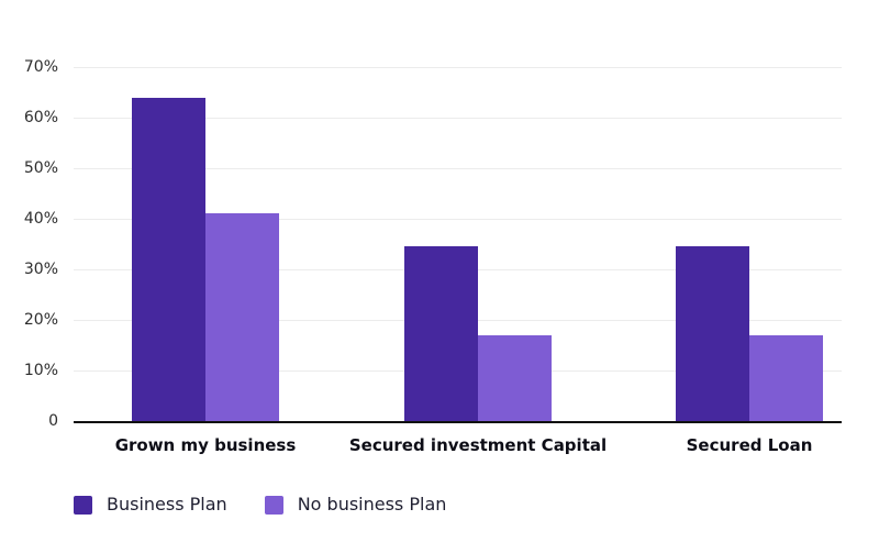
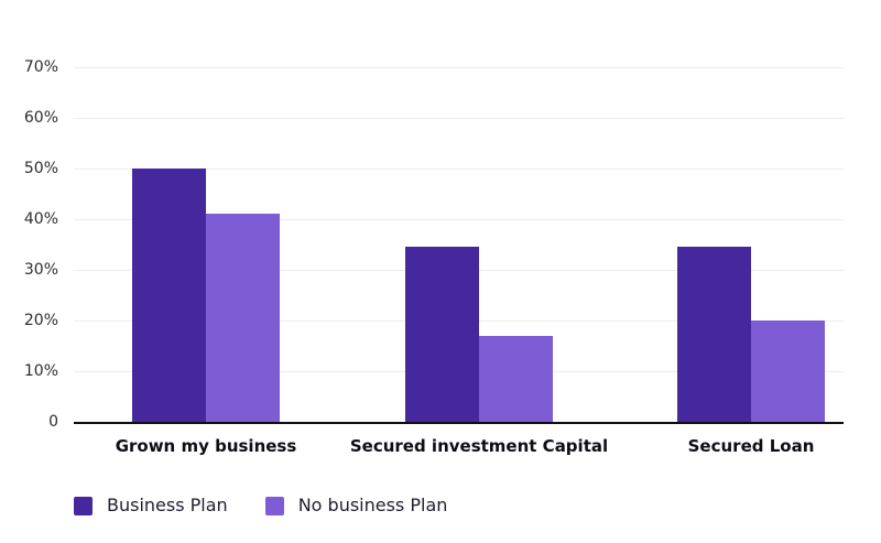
Business Plan/Grown my business: 64% -> 50%
No business Plan/Secured Loan: 17% -> 20%
